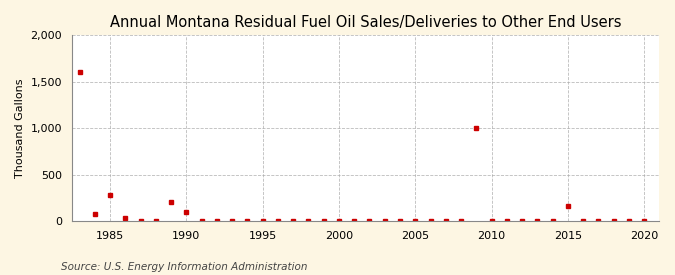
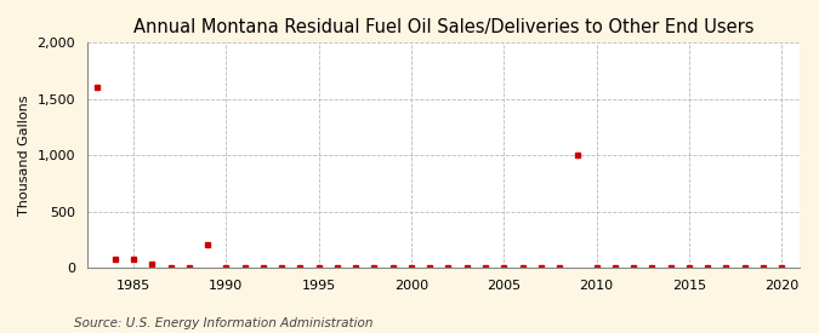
1985: 280 -> 80
1990: 100 -> 0
2015: 160 -> 0
